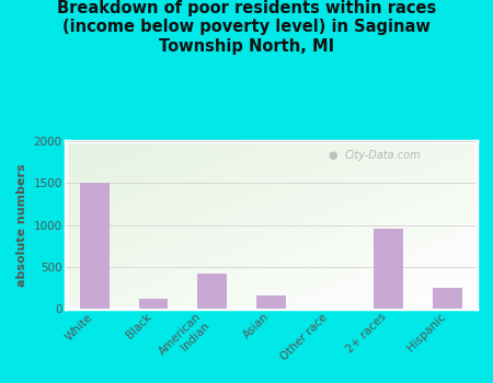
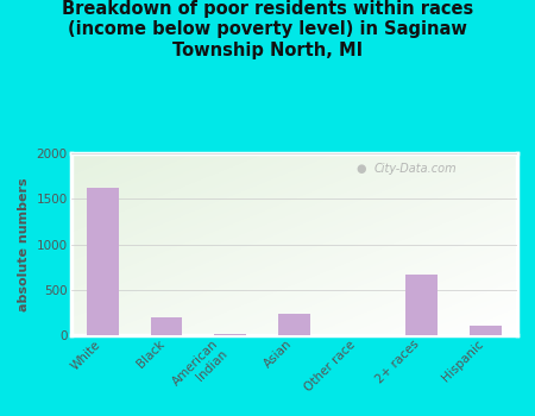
White: 1500 -> 1620
Black: 120 -> 200
American Indian: 420 -> 10
Asian: 160 -> 230
2+ races: 960 -> 660
Hispanic: 240 -> 100
